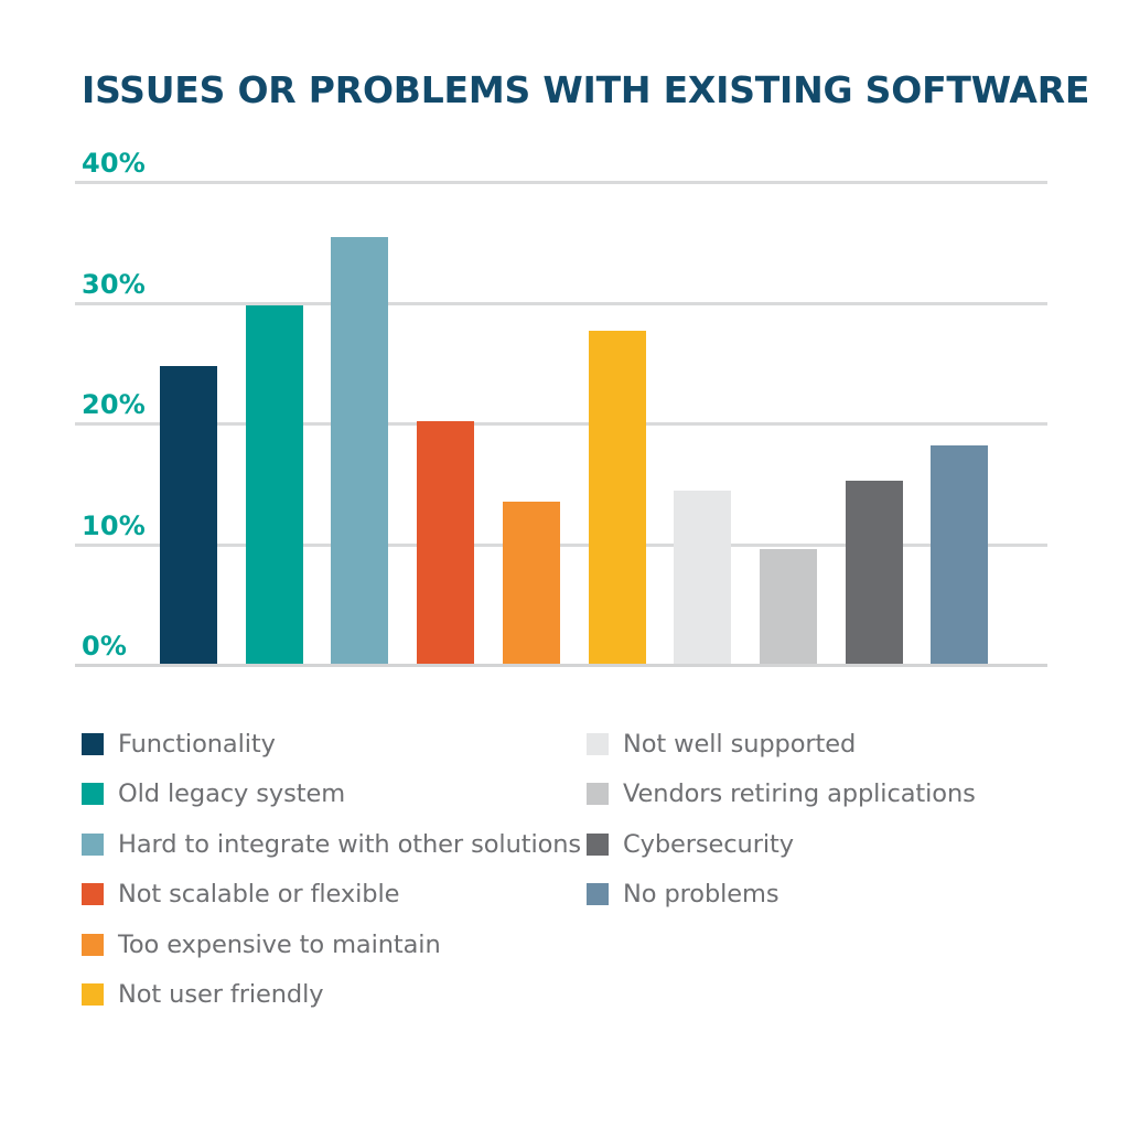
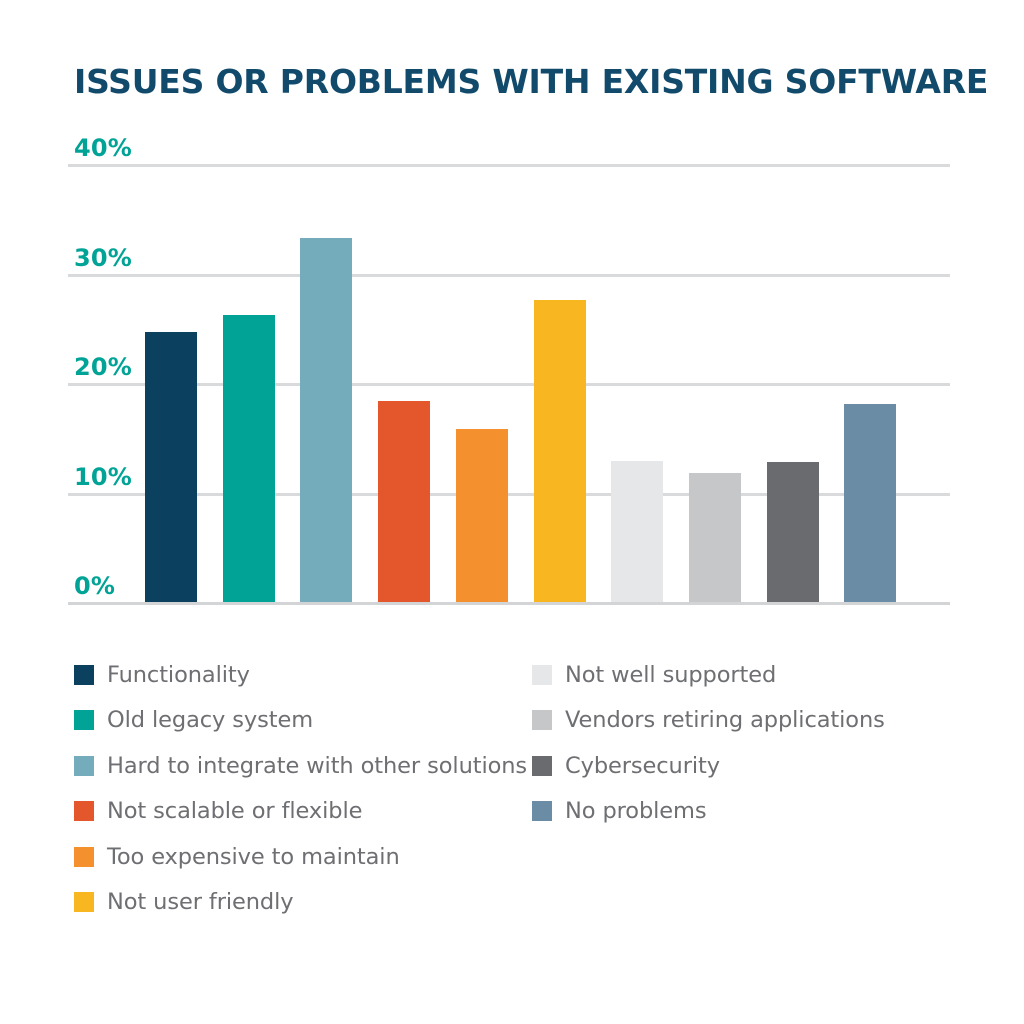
Old legacy system: 29.7% -> 26.2%
Hard to integrate with other solutions: 35.3% -> 33.2%
Not scalable or flexible: 20.1% -> 18.4%
Too expensive to maintain: 13.4% -> 15.8%
Not well supported: 14.3% -> 12.9%
Vendors retiring applications: 9.5% -> 11.8%
Cybersecurity: 15.2% -> 12.8%
